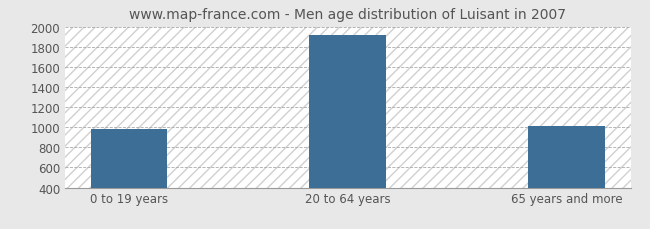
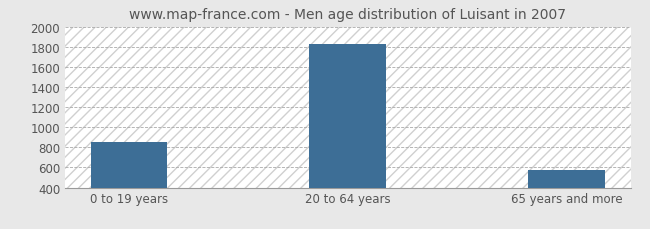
0 to 19 years: 980 -> 860
20 to 64 years: 1920 -> 1830
65 years and more: 1010 -> 570
